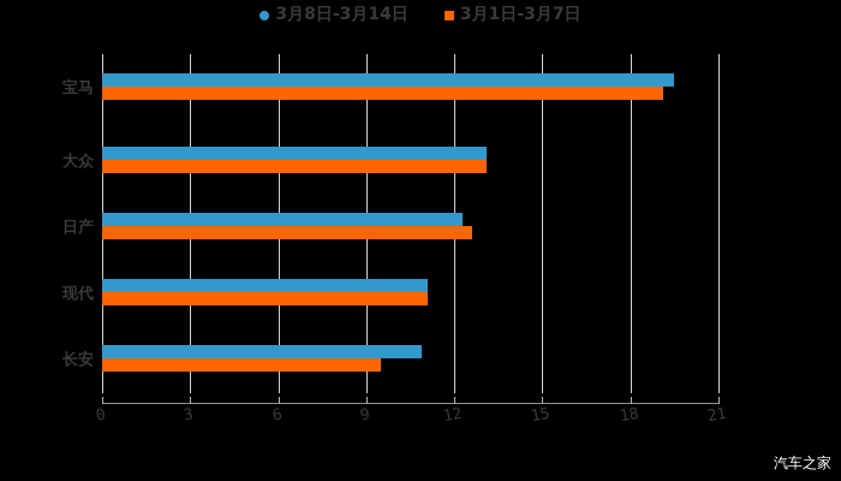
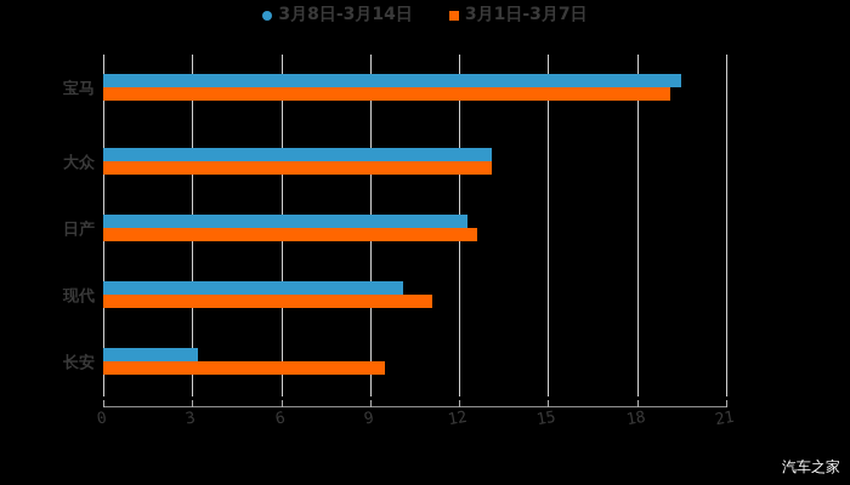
3月8日-3月14日/现代: 11.1 -> 10.1
3月8日-3月14日/长安: 10.9 -> 3.2
